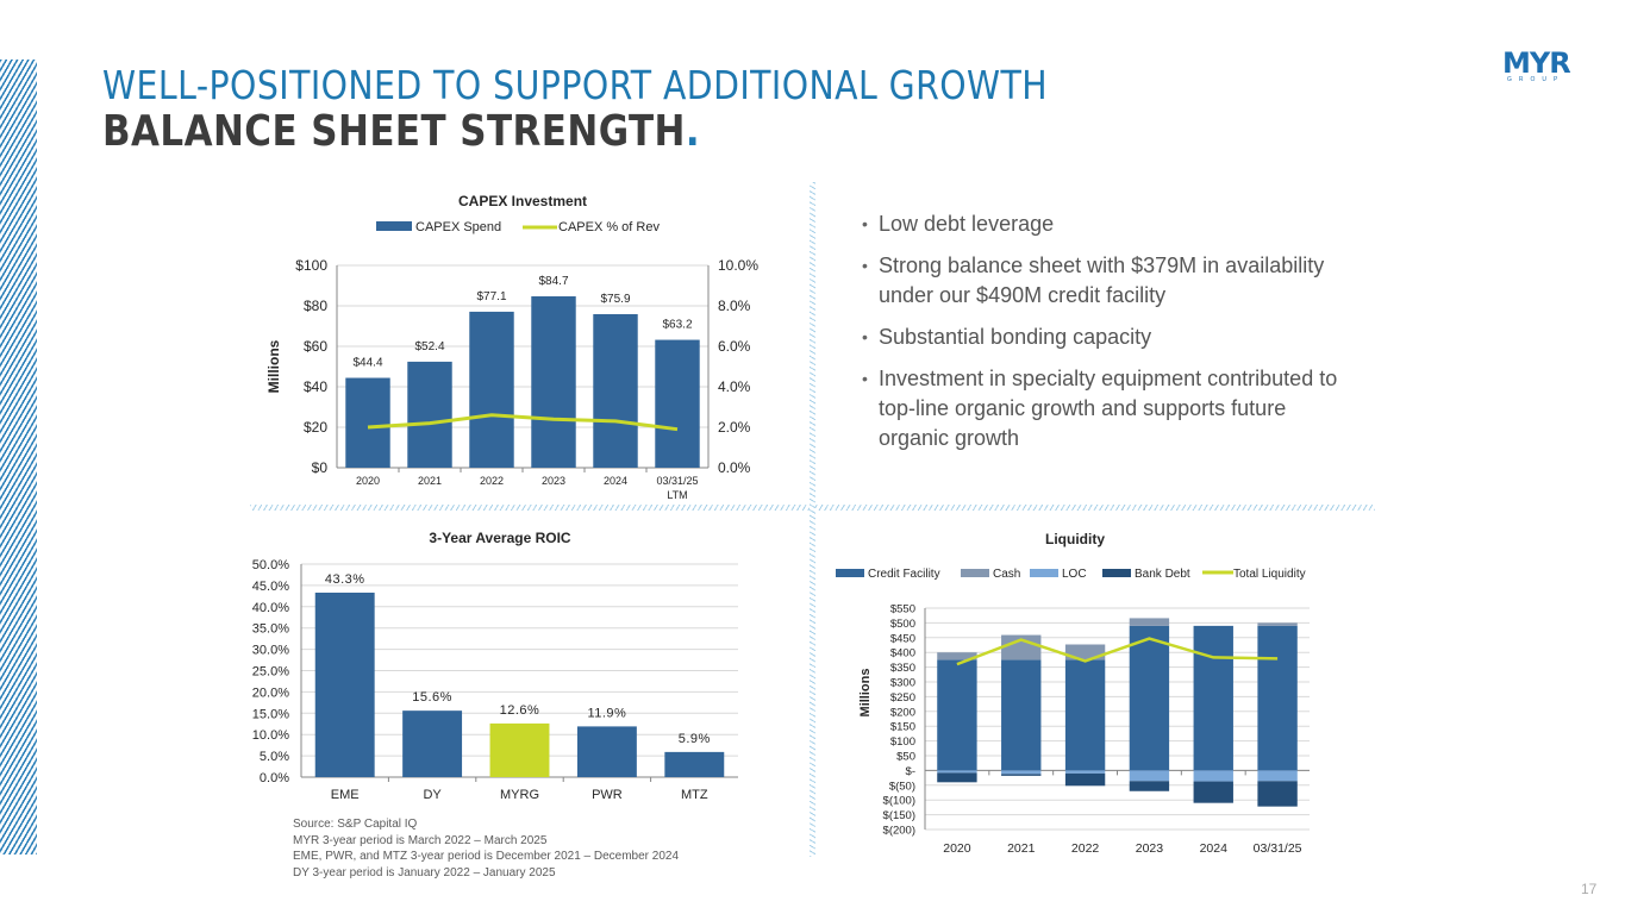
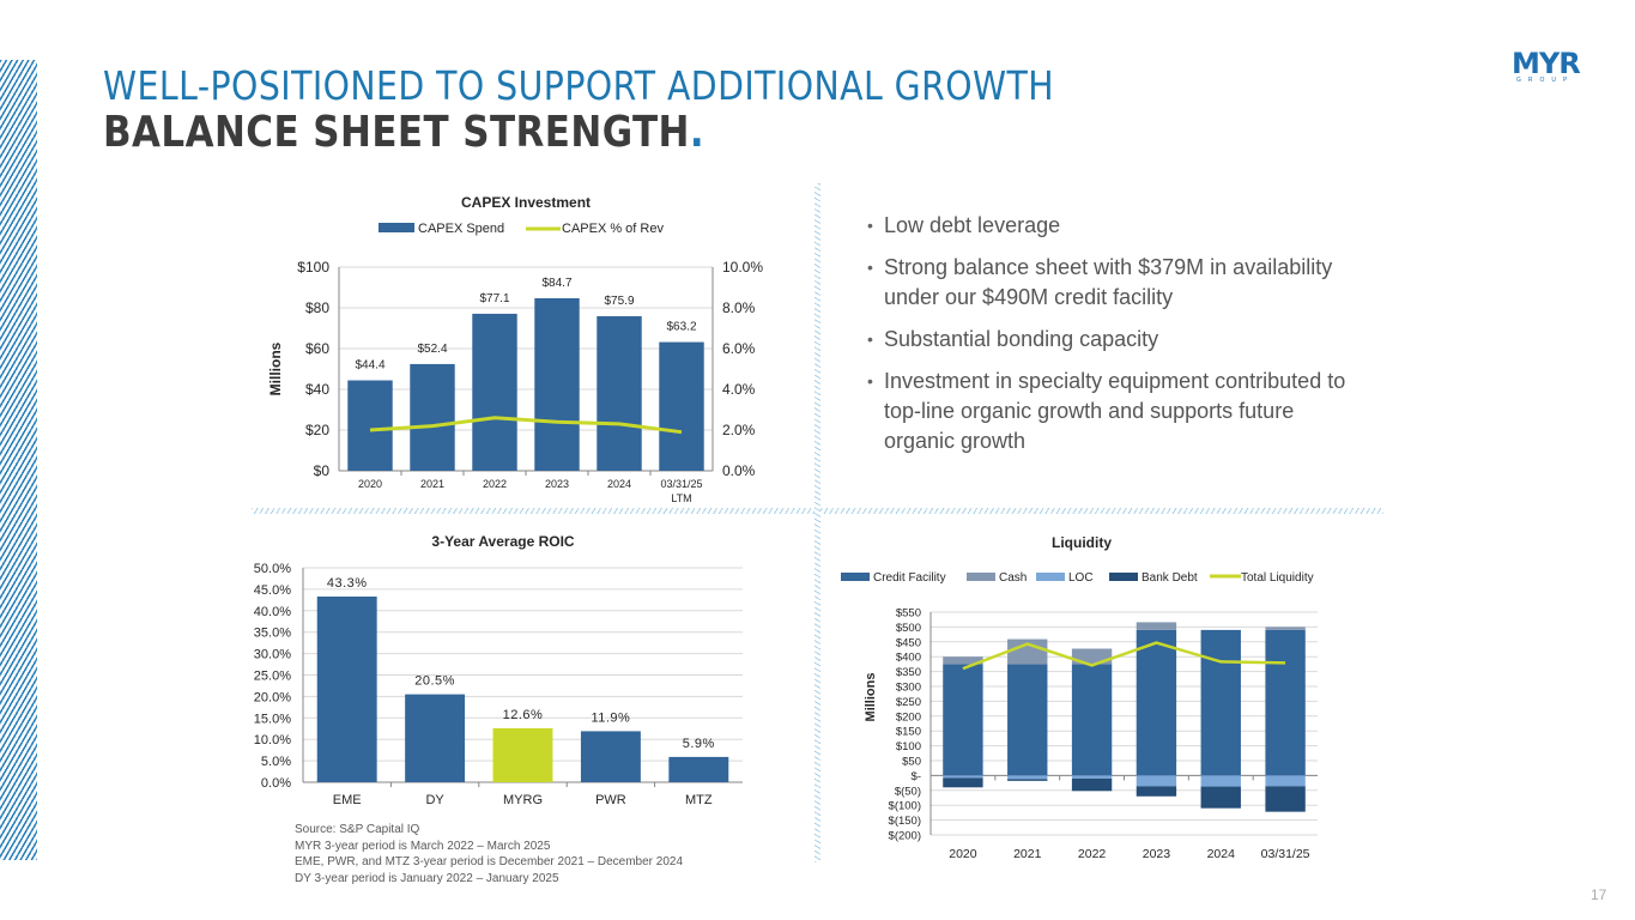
3-Year Average ROIC/DY: 15.6% -> 20.5%
